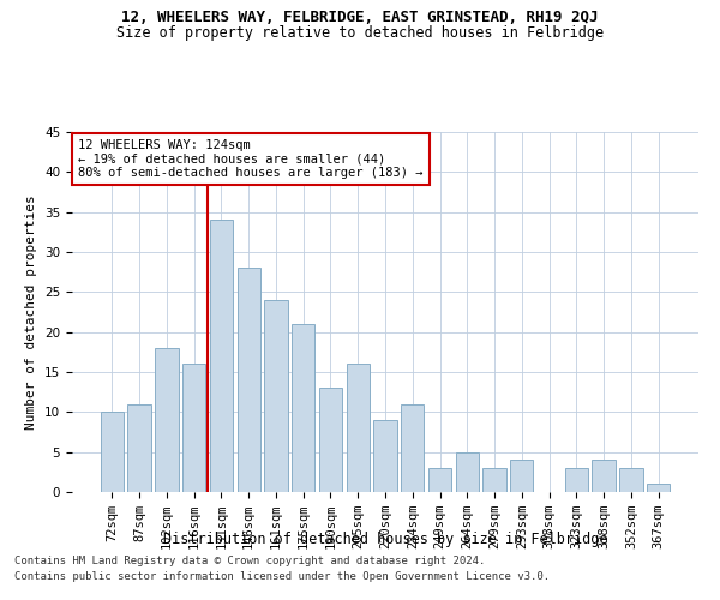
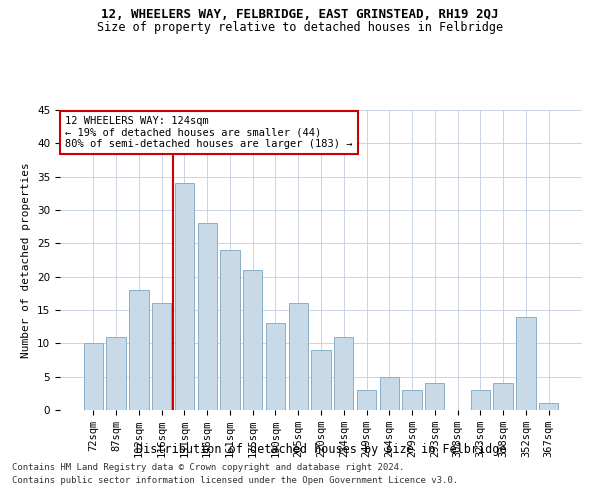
352sqm: 3 -> 14
